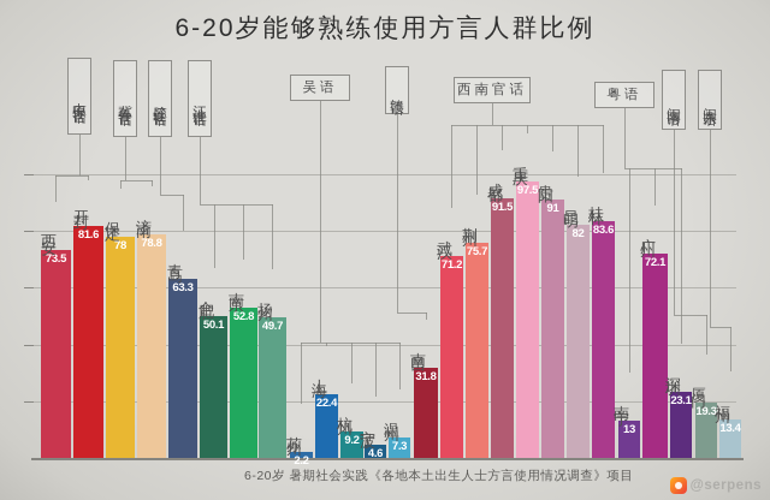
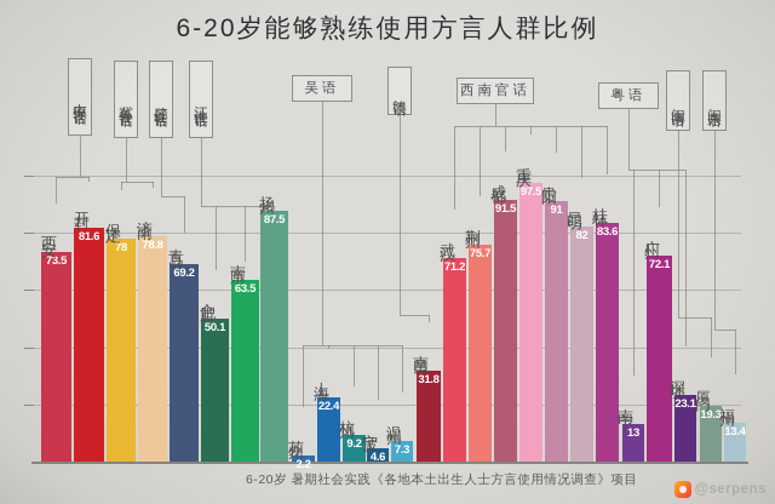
青岛: 63.3 -> 69.2
南京: 52.8 -> 63.5
扬州: 49.7 -> 87.5
